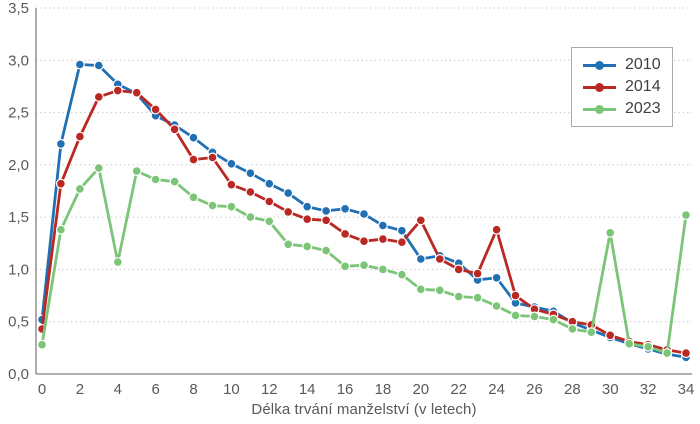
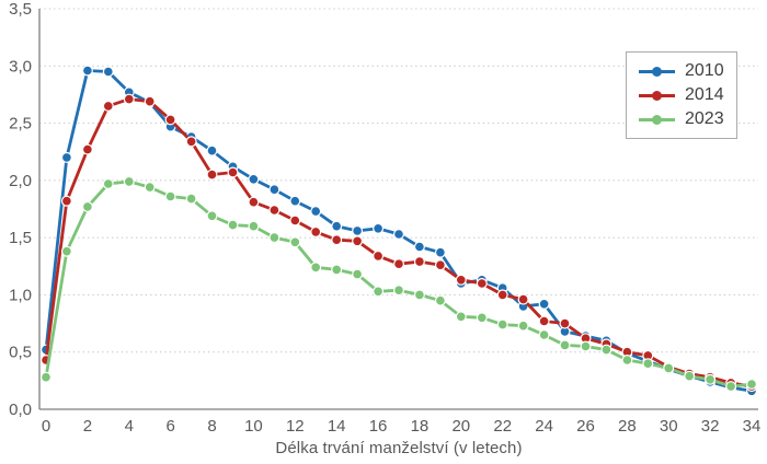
2023/4: 1,07 -> 1,99
2014/20: 1,47 -> 1,13
2014/24: 1,38 -> 0,77
2023/30: 1,35 -> 0,36
2023/34: 1,52 -> 0,22
